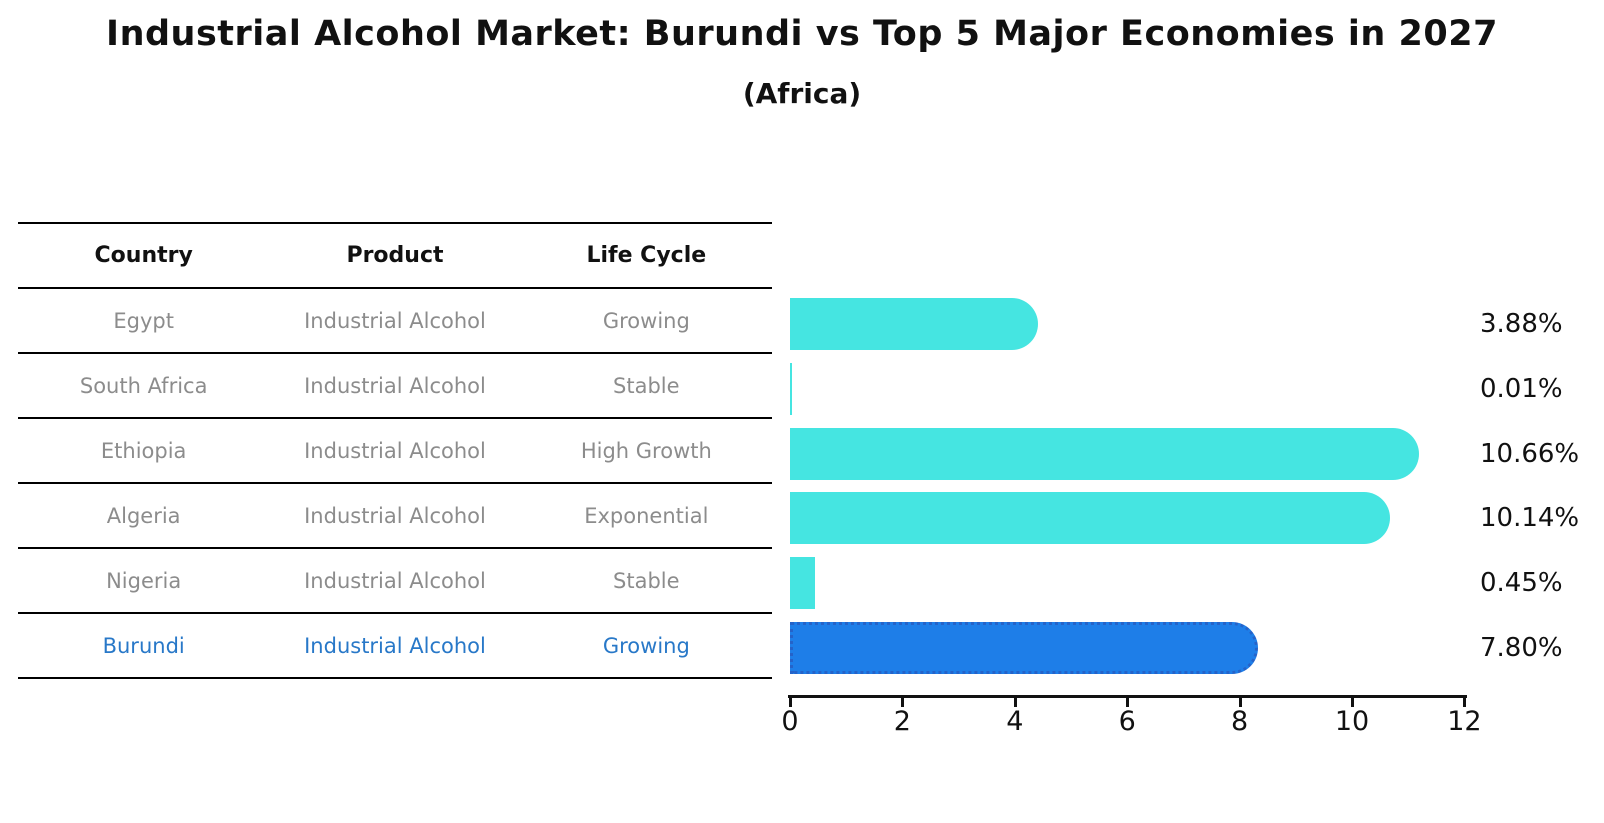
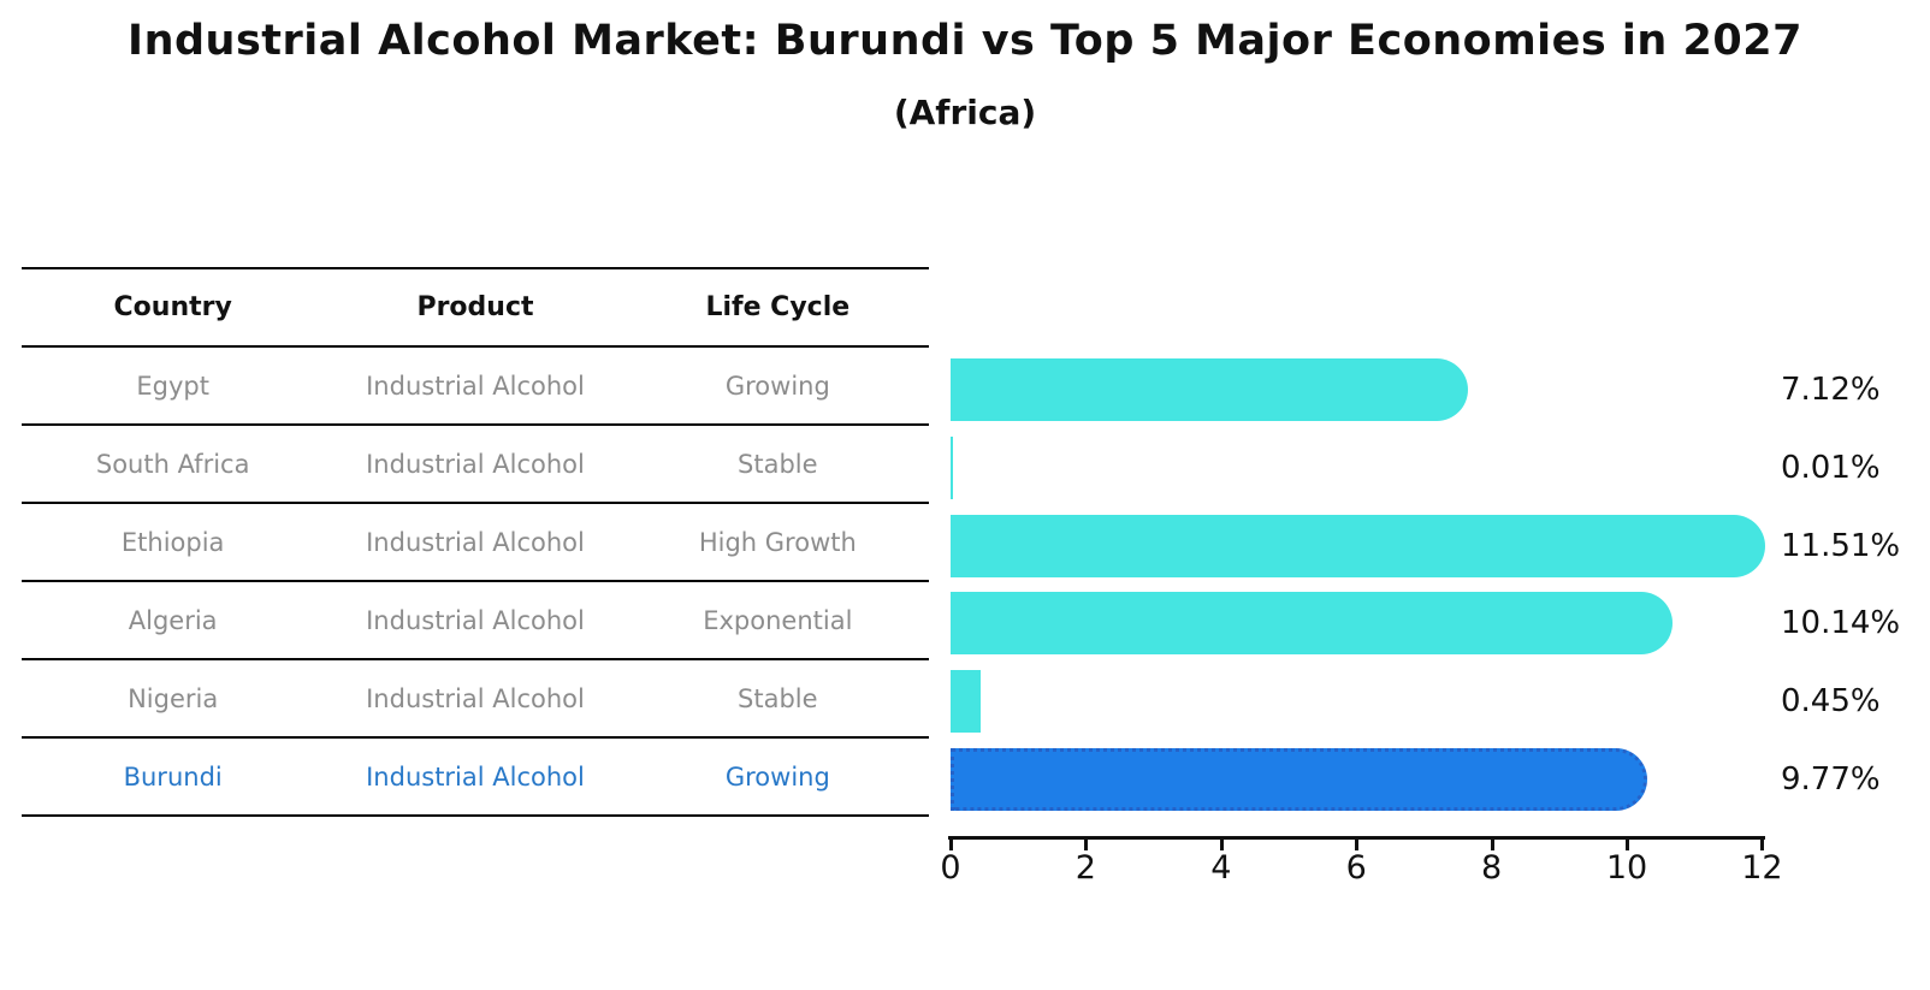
Egypt: 3.88% -> 7.12%
Ethiopia: 10.66% -> 11.51%
Burundi: 7.80% -> 9.77%
